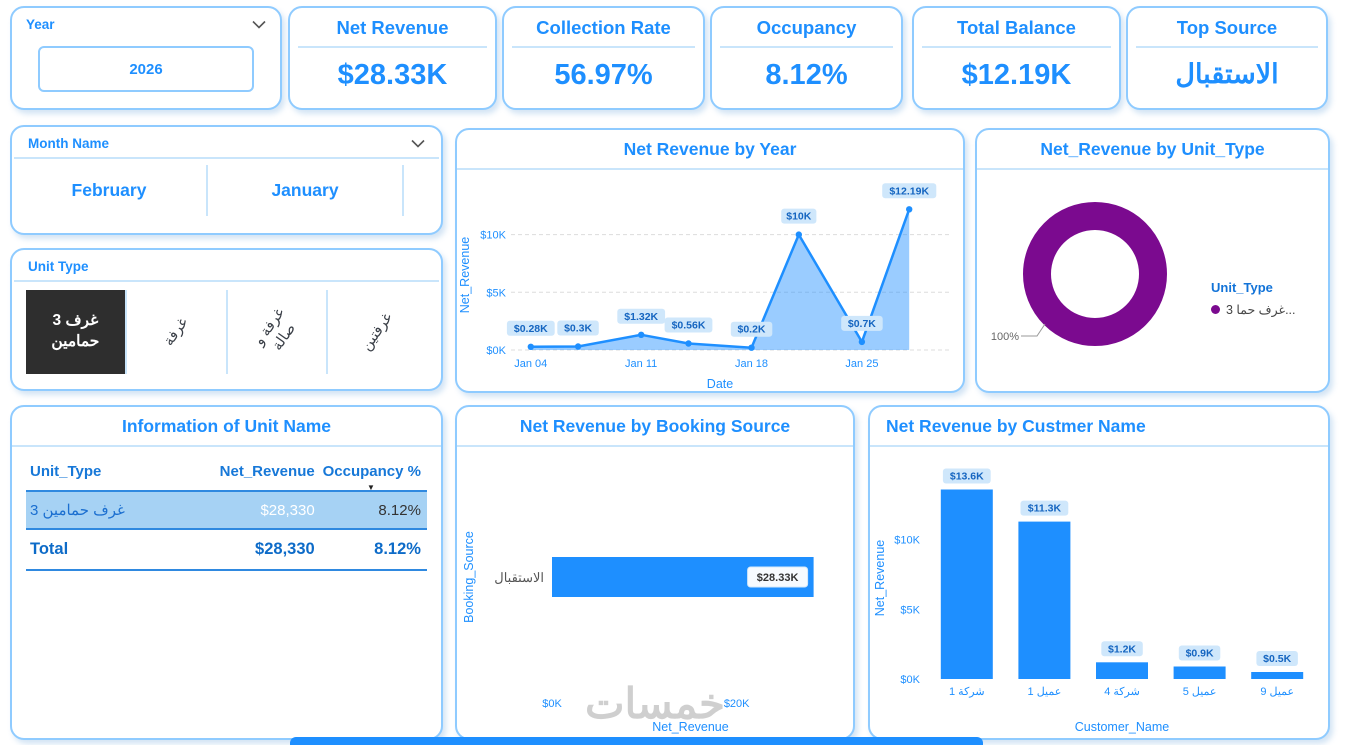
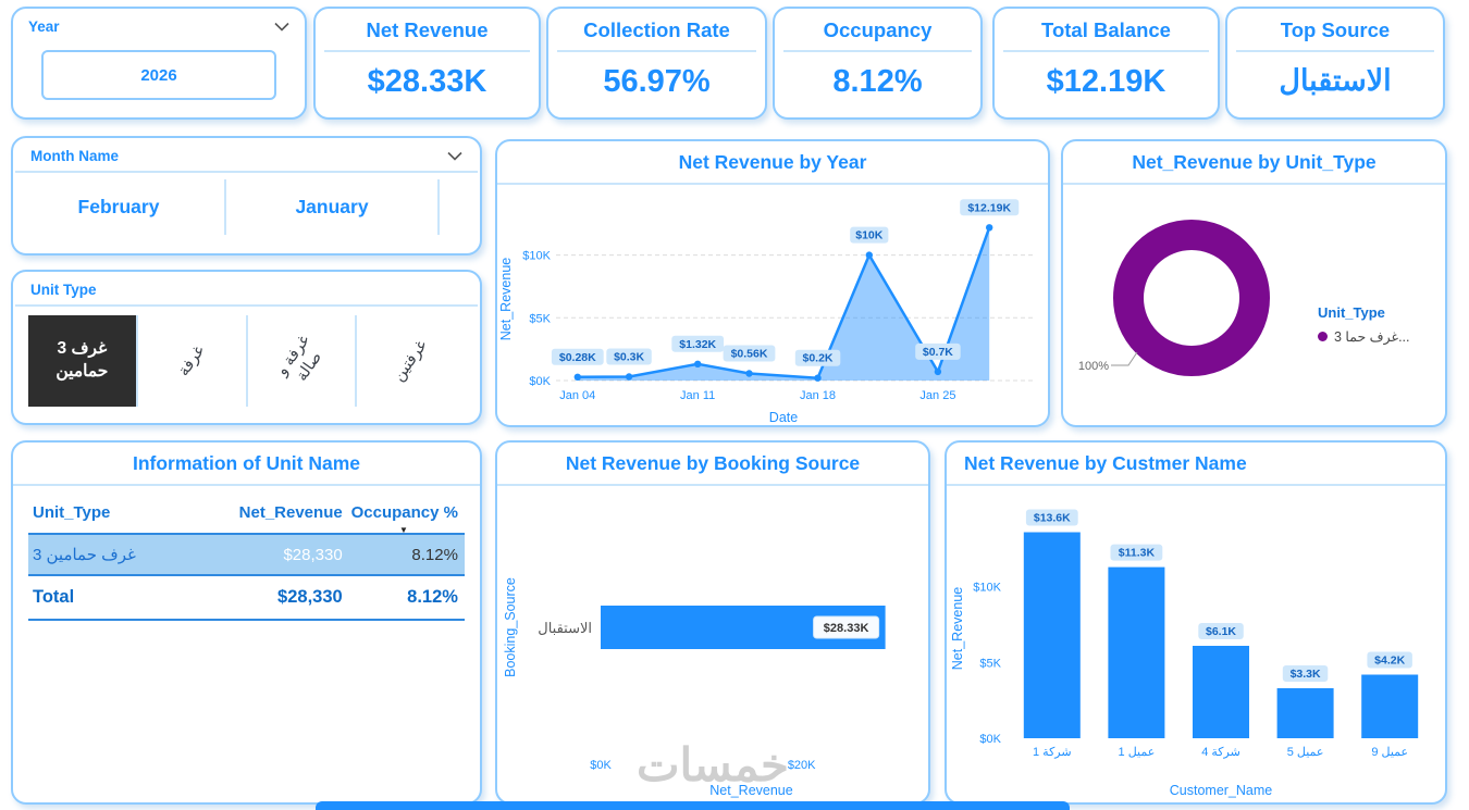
Net Revenue by Custmer Name/شركة 4: $1.2K -> $6.1K
Net Revenue by Custmer Name/عميل 5: $0.9K -> $3.3K
Net Revenue by Custmer Name/عميل 9: $0.5K -> $4.2K
